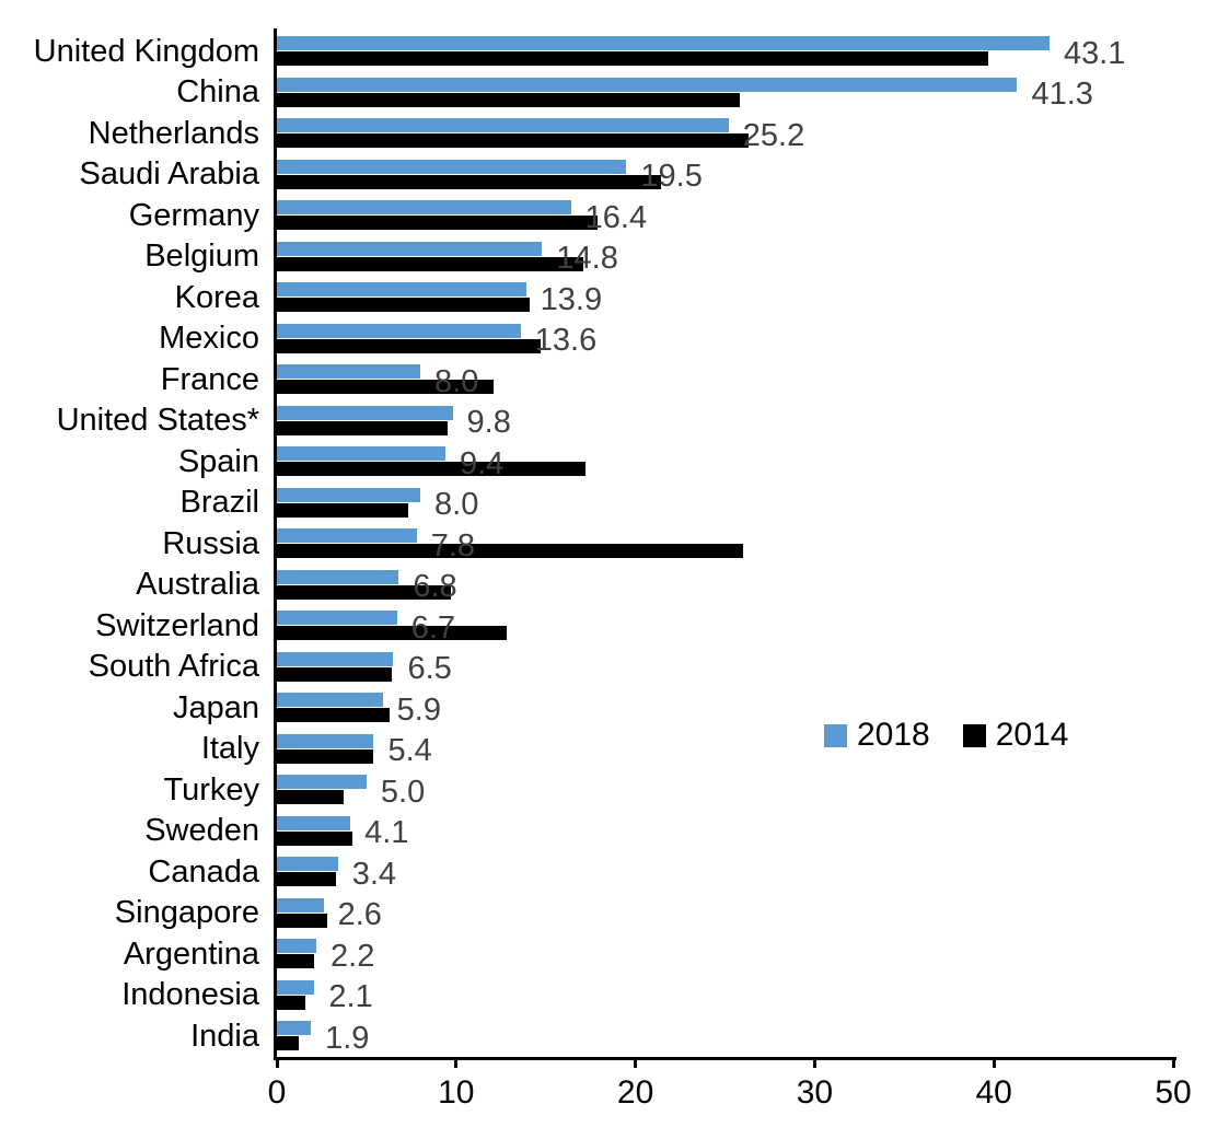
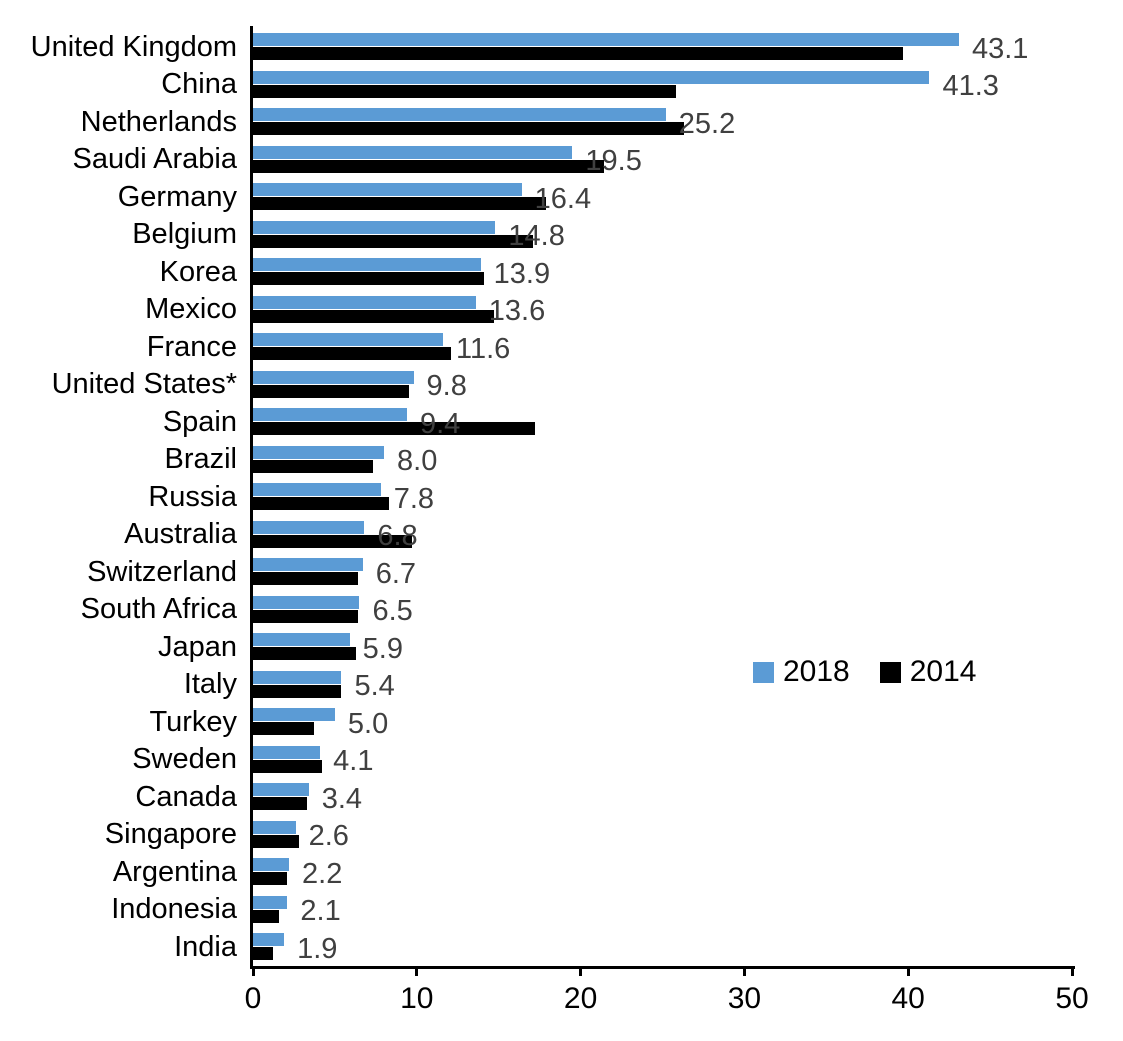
2018/France: 8.0 -> 11.6
2014/Russia: 26.0 -> 8.3
2014/Switzerland: 12.8 -> 6.4
